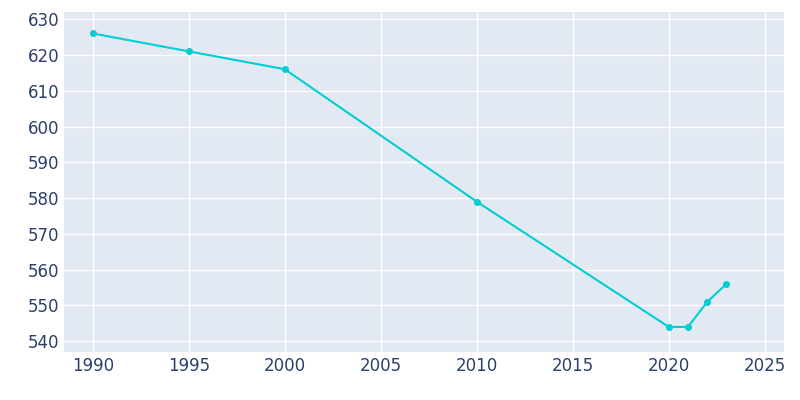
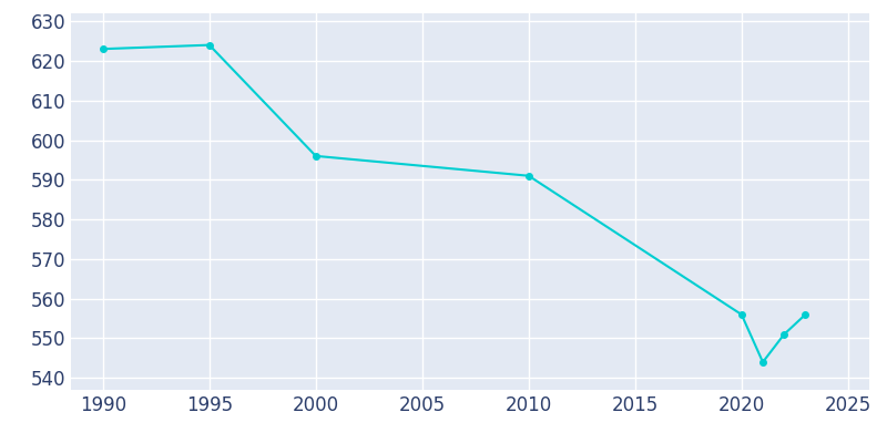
1990: 626 -> 623
1995: 621 -> 624
2000: 616 -> 596
2010: 579 -> 591
2020: 544 -> 556
